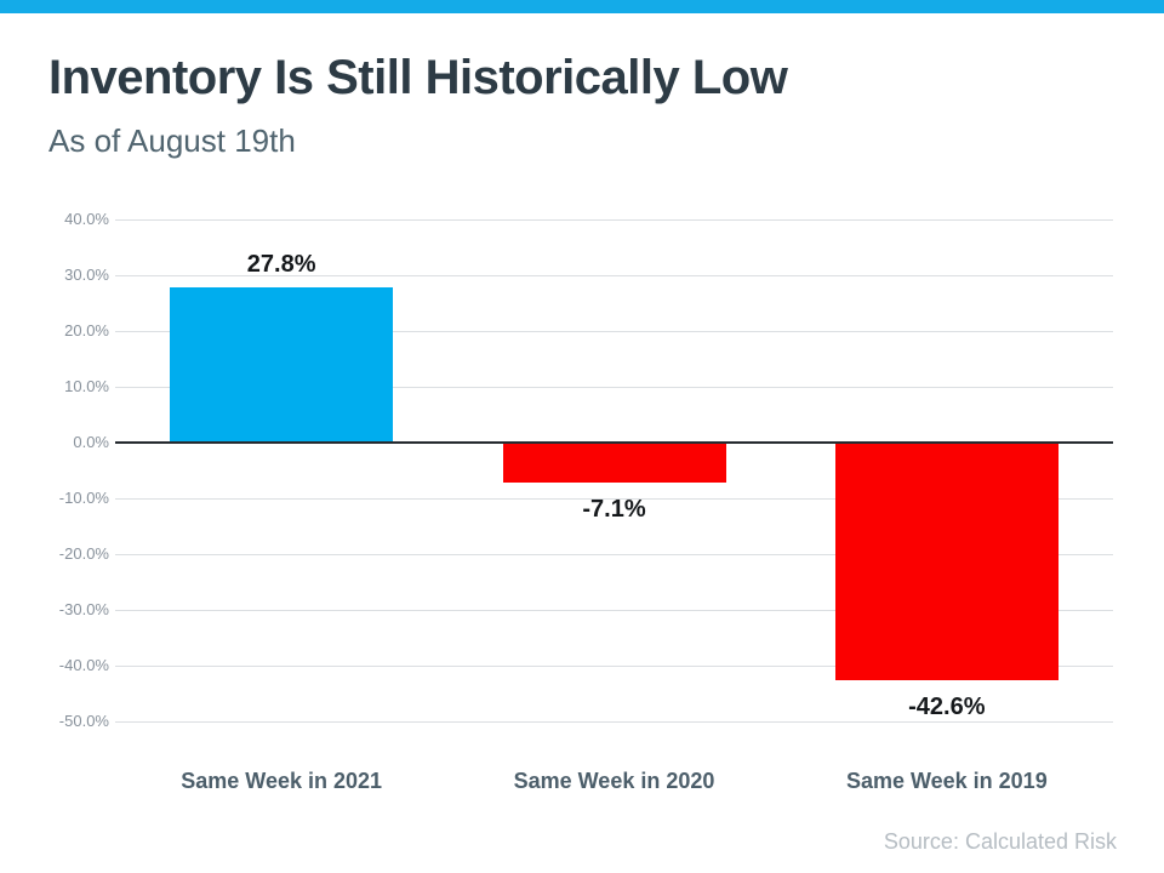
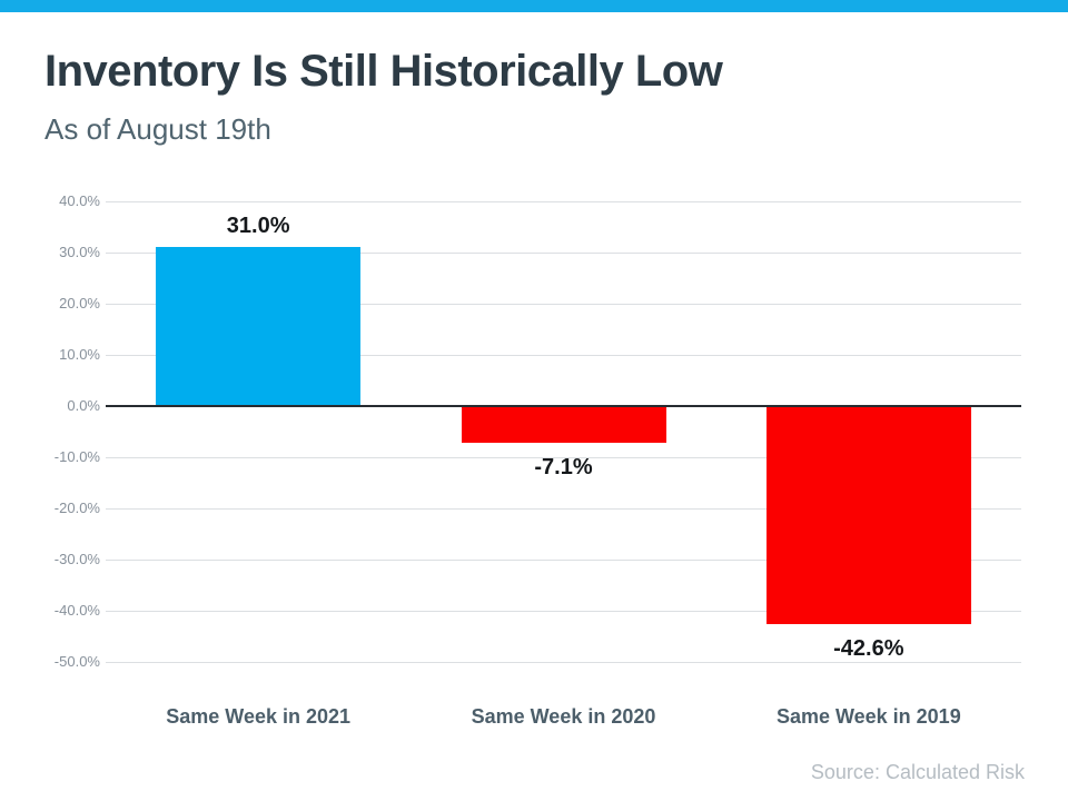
Same Week in 2021: 27.8% -> 31.0%
